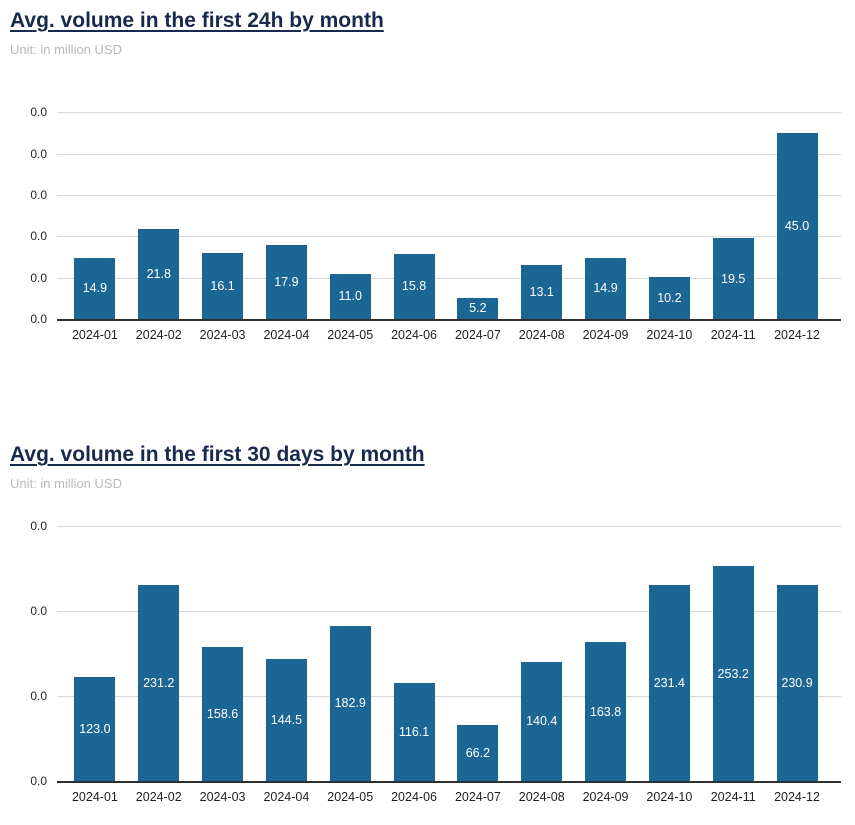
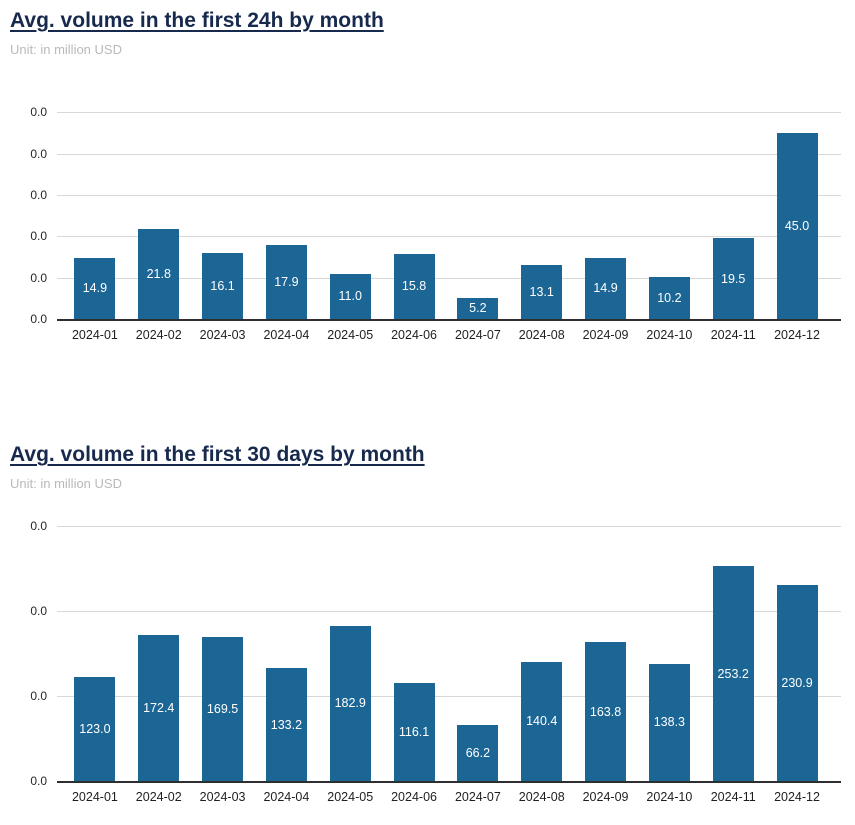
Avg. volume in the first 30 days by month/2024-02: 231.2 -> 172.4
Avg. volume in the first 30 days by month/2024-03: 158.6 -> 169.5
Avg. volume in the first 30 days by month/2024-04: 144.5 -> 133.2
Avg. volume in the first 30 days by month/2024-10: 231.4 -> 138.3
